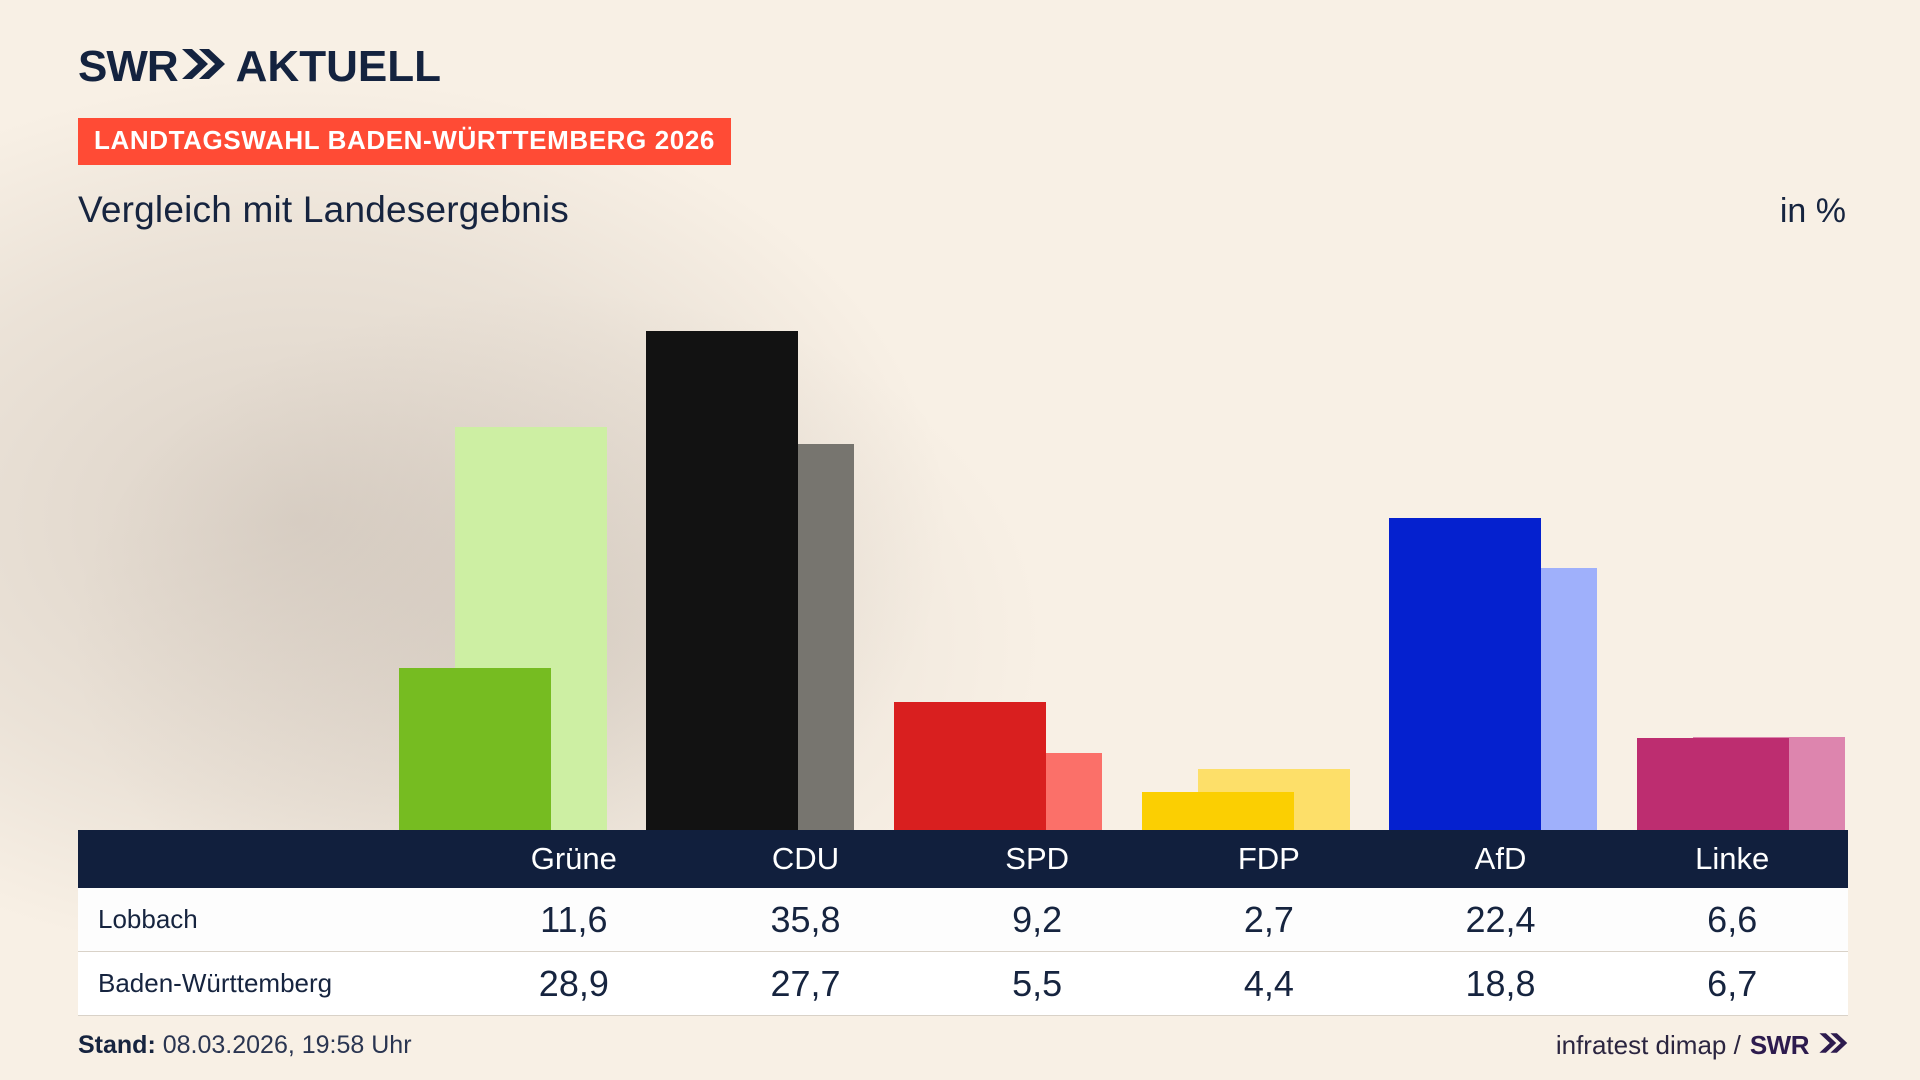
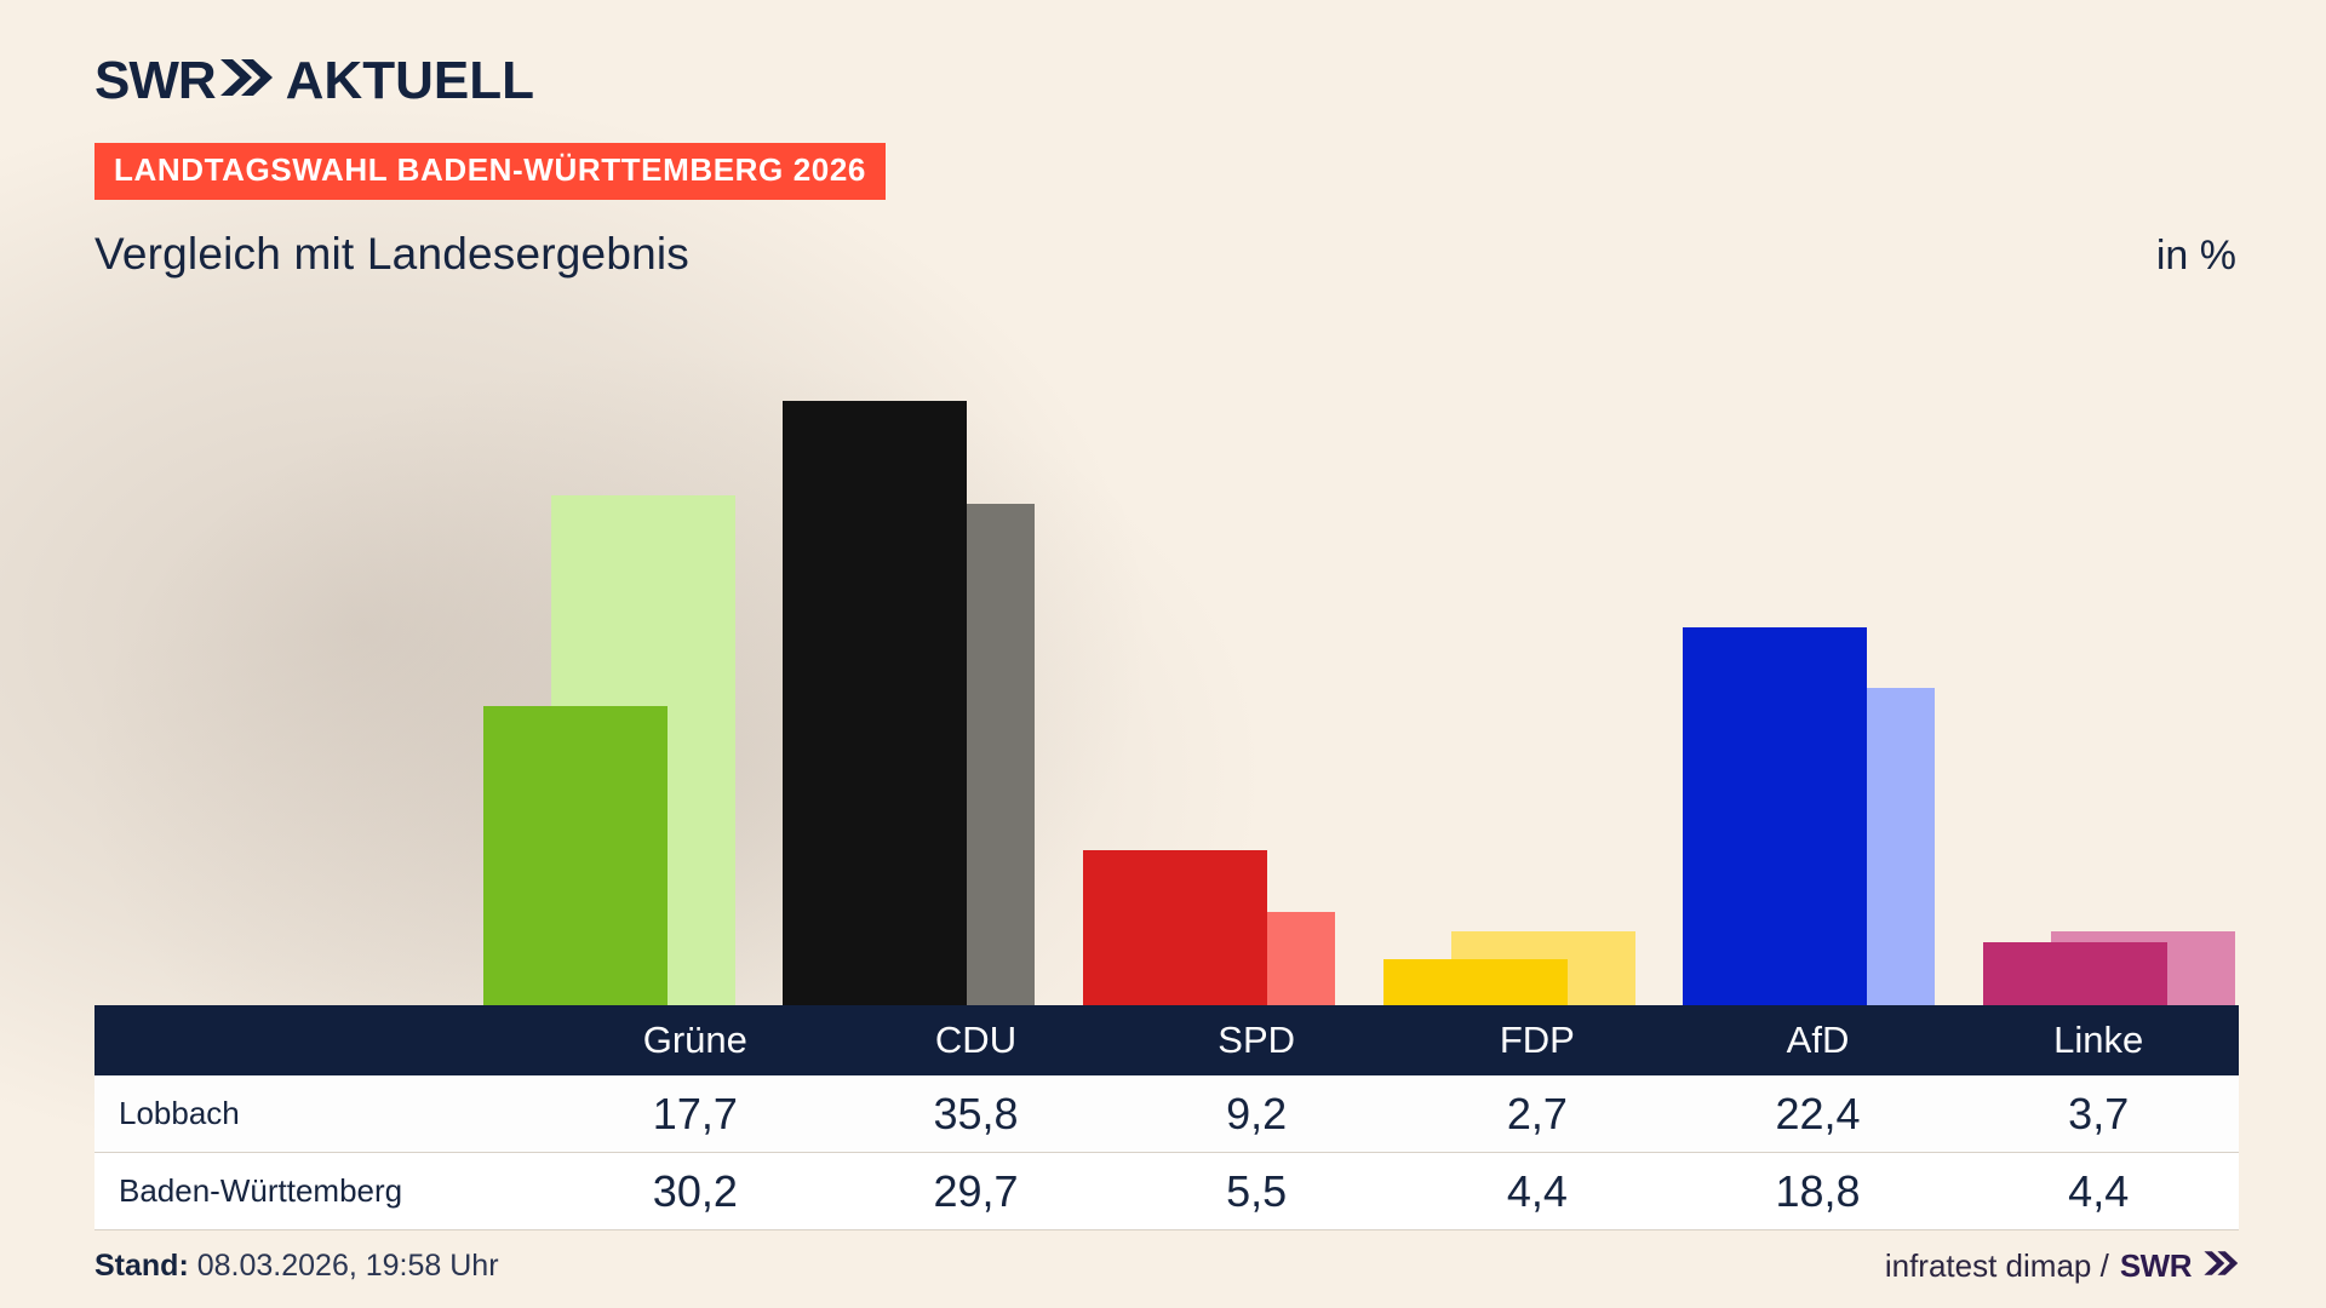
Lobbach/Grüne: 11,6 -> 17,7
Baden-Württemberg/Grüne: 28,9 -> 30,2
Baden-Württemberg/CDU: 27,7 -> 29,7
Lobbach/Linke: 6,6 -> 3,7
Baden-Württemberg/Linke: 6,7 -> 4,4
